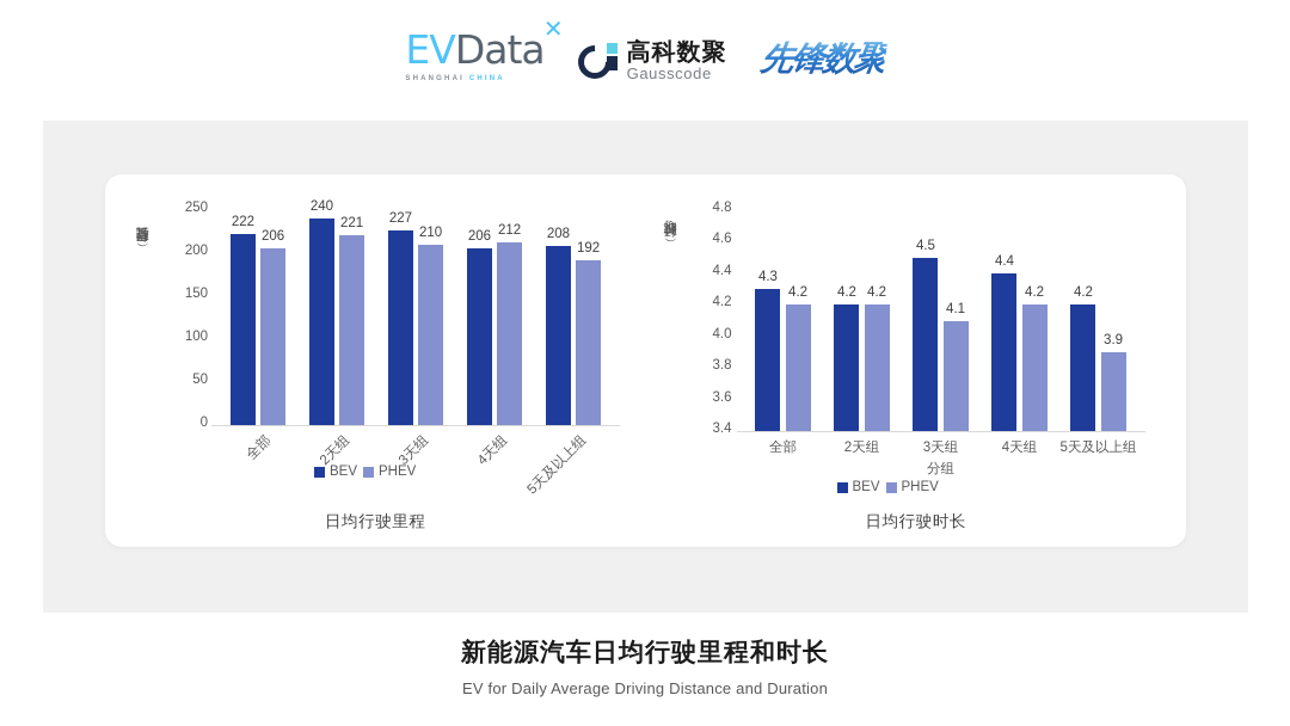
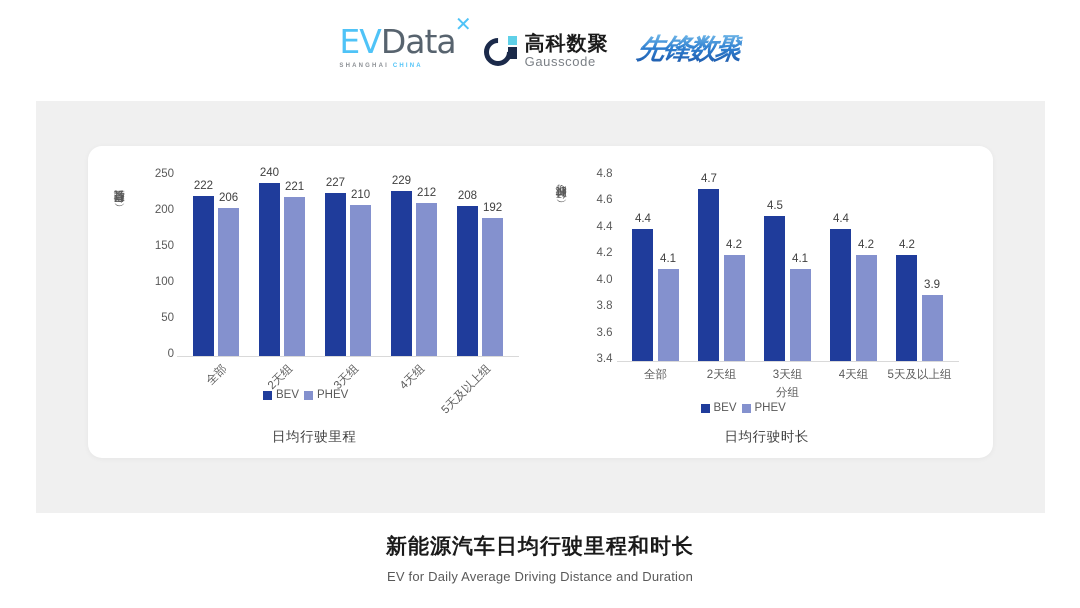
日均行驶里程/BEV/4天组: 206 -> 229
日均行驶时长/BEV/全部: 4.3 -> 4.4
日均行驶时长/PHEV/全部: 4.2 -> 4.1
日均行驶时长/BEV/2天组: 4.2 -> 4.7
